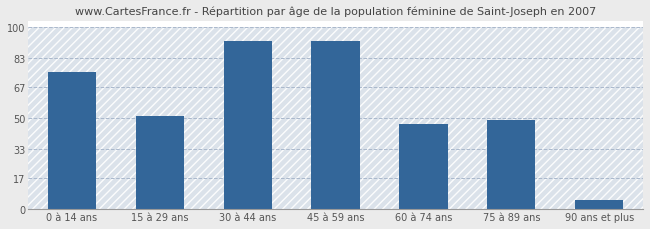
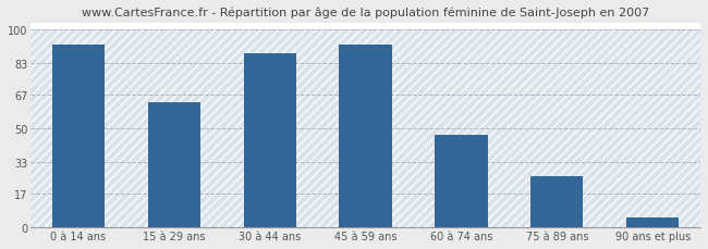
0 à 14 ans: 75 -> 92
15 à 29 ans: 51 -> 63
30 à 44 ans: 92 -> 88
75 à 89 ans: 49 -> 26
